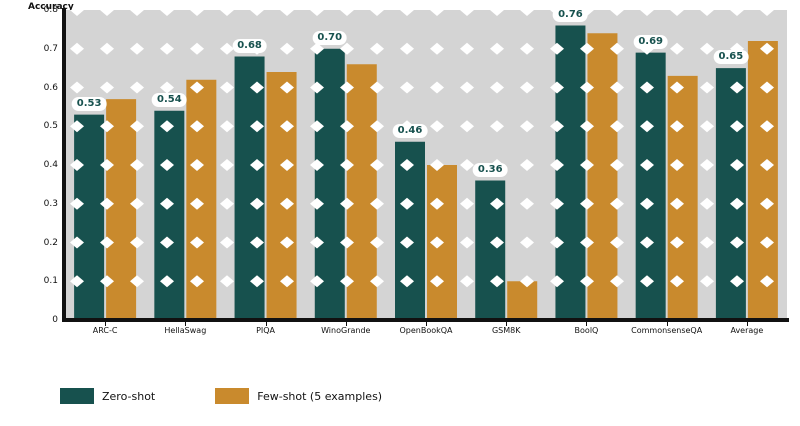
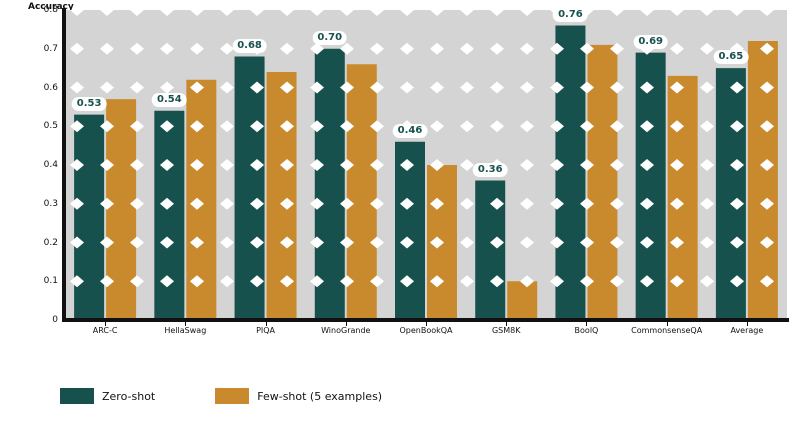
Few-shot (5 examples)/BoolQ: 0.74 -> 0.71
